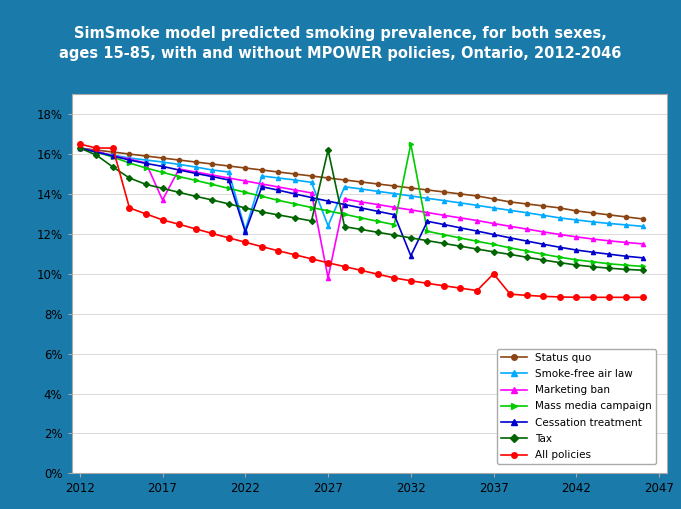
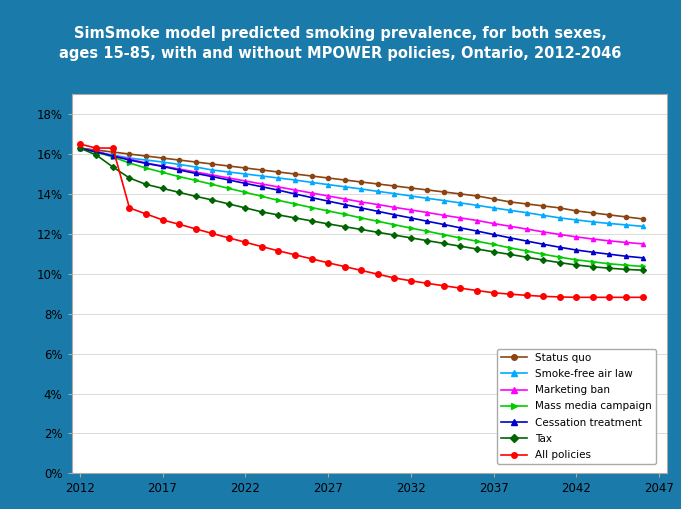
Marketing ban/2017: 13.7% -> 15.4%
Smoke-free air law/2022: 12.2% -> 15.0%
Cessation treatment/2022: 12.1% -> 14.5%
Smoke-free air law/2027: 12.4% -> 14.5%
Marketing ban/2027: 9.8% -> 13.9%
Tax/2027: 16.2% -> 12.5%
Mass media campaign/2032: 16.5% -> 12.3%
Cessation treatment/2032: 10.9% -> 12.8%
All policies/2037: 10.0% -> 9.0%
